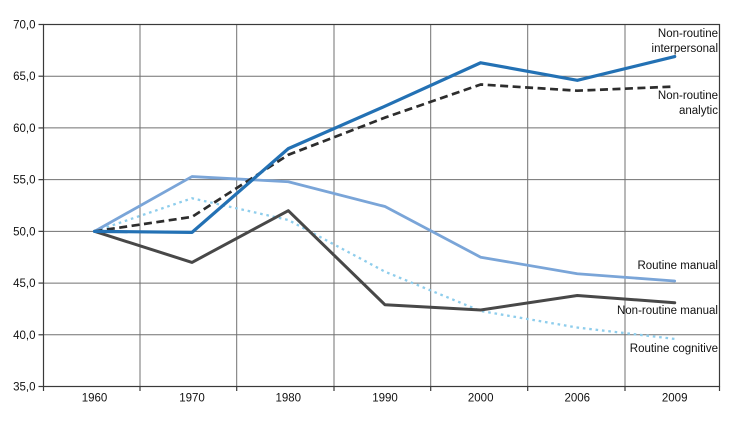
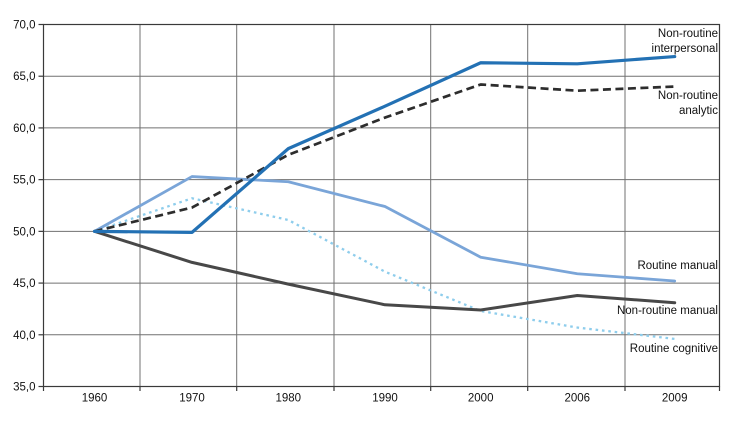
Non-routine analytic/1970: 51,4 -> 52,3
Non-routine manual/1980: 52,0 -> 44,9
Non-routine interpersonal/2006: 64,6 -> 66,2
